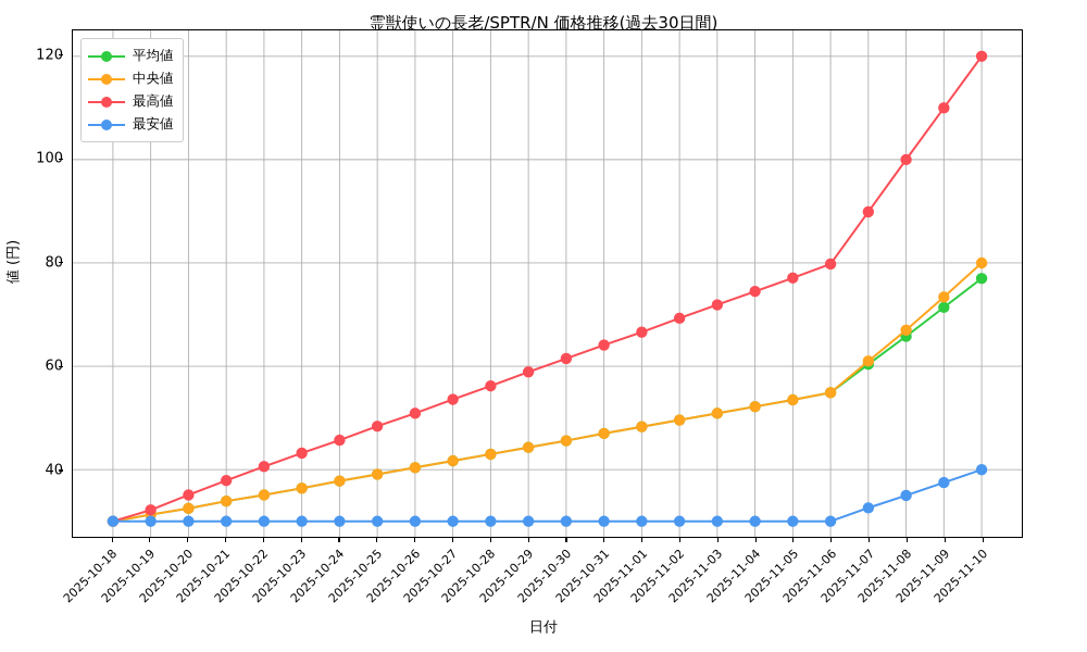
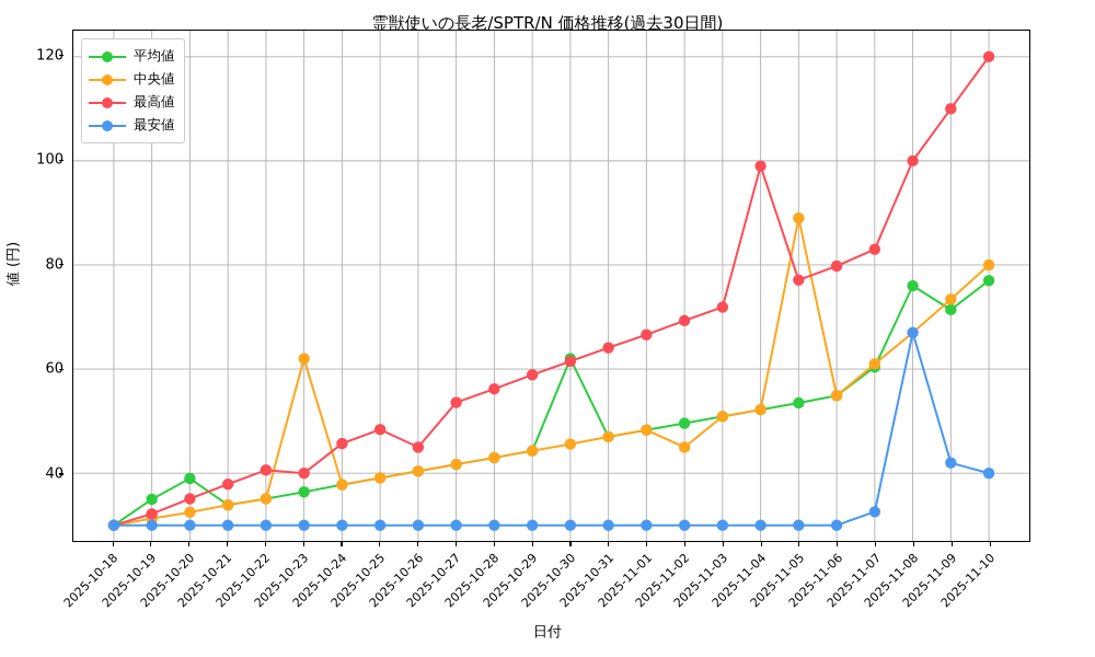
平均値/2025-10-19: 31 -> 35
平均値/2025-10-20: 32 -> 39
中央値/2025-10-23: 36 -> 62
最高値/2025-10-23: 43 -> 40
最高値/2025-10-26: 51 -> 45
平均値/2025-10-30: 46 -> 62
中央値/2025-11-02: 50 -> 45
最高値/2025-11-04: 74 -> 99
中央値/2025-11-05: 54 -> 89
最高値/2025-11-07: 90 -> 83
平均値/2025-11-08: 66 -> 76
最安値/2025-11-08: 35 -> 67
最安値/2025-11-09: 38 -> 42
